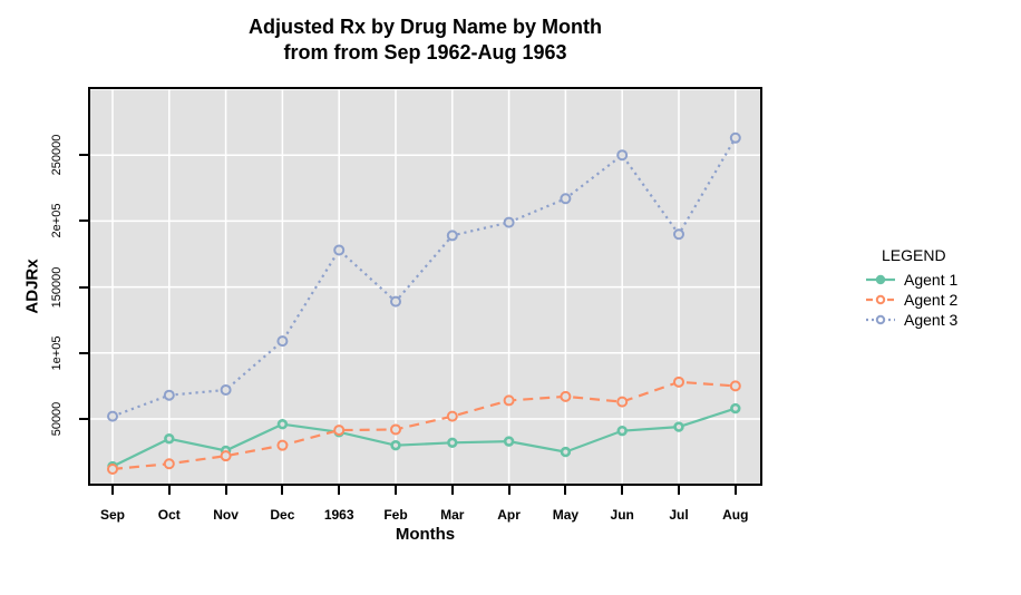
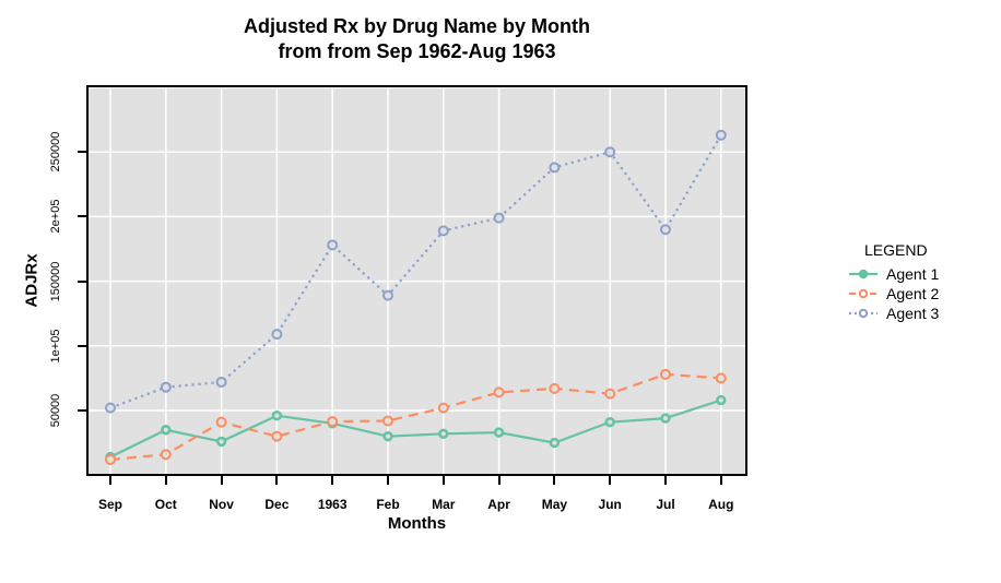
Agent 2/Nov: 22000 -> 41000
Agent 3/May: 217000 -> 238000
